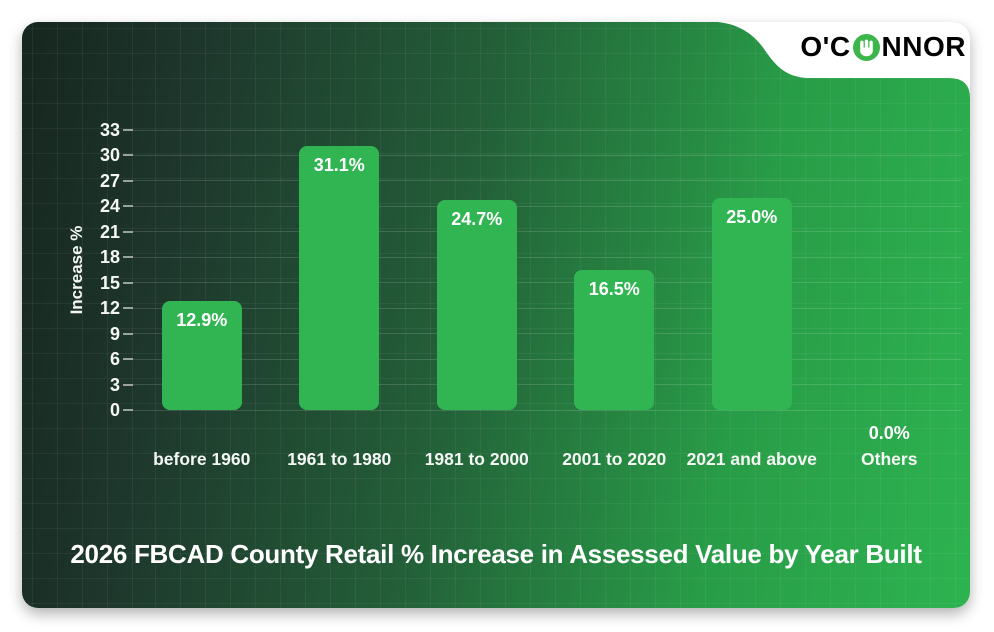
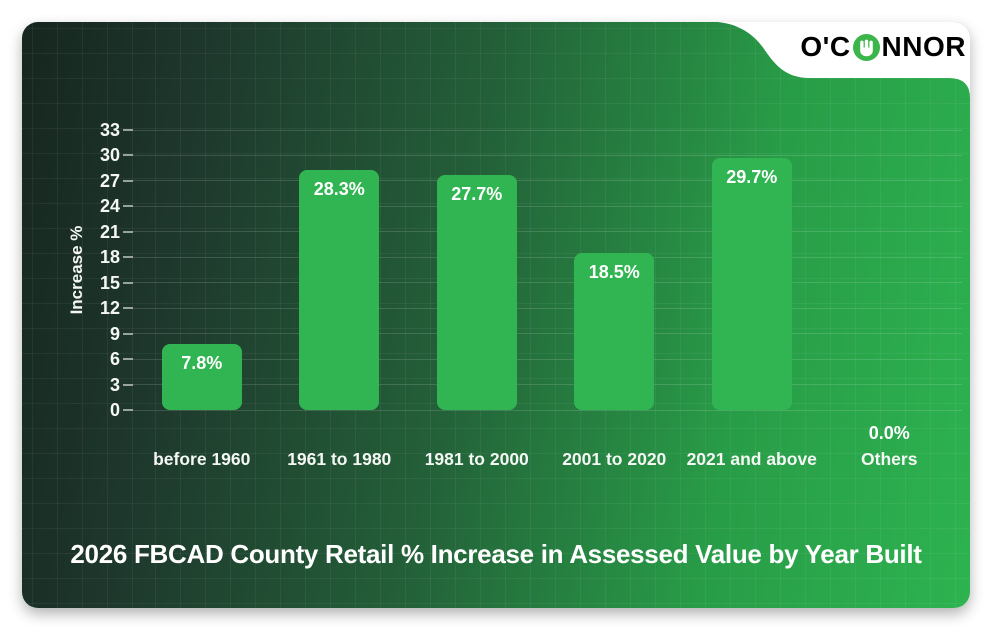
before 1960: 12.9% -> 7.8%
1961 to 1980: 31.1% -> 28.3%
1981 to 2000: 24.7% -> 27.7%
2001 to 2020: 16.5% -> 18.5%
2021 and above: 25.0% -> 29.7%
